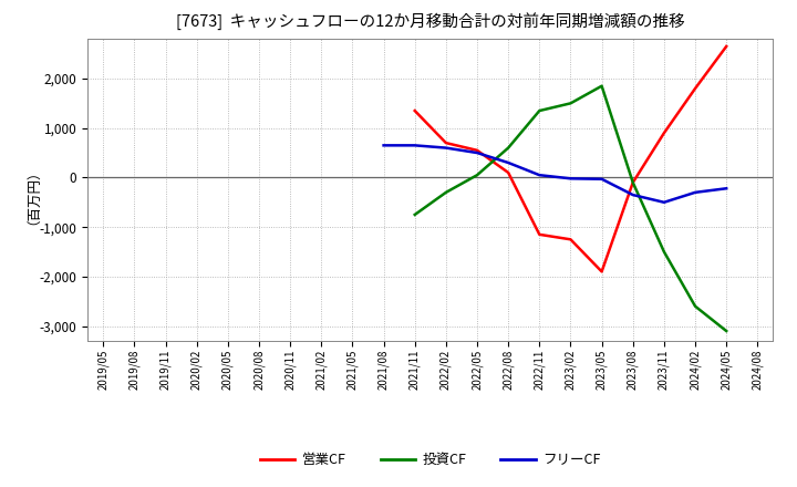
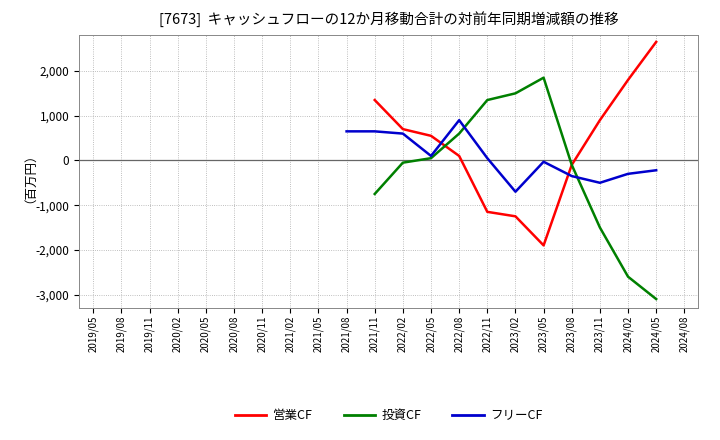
投資CF/2022/02: -300 -> -50
フリーCF/2022/05: 500 -> 100
フリーCF/2022/08: 300 -> 900
フリーCF/2023/02: -20 -> -700
